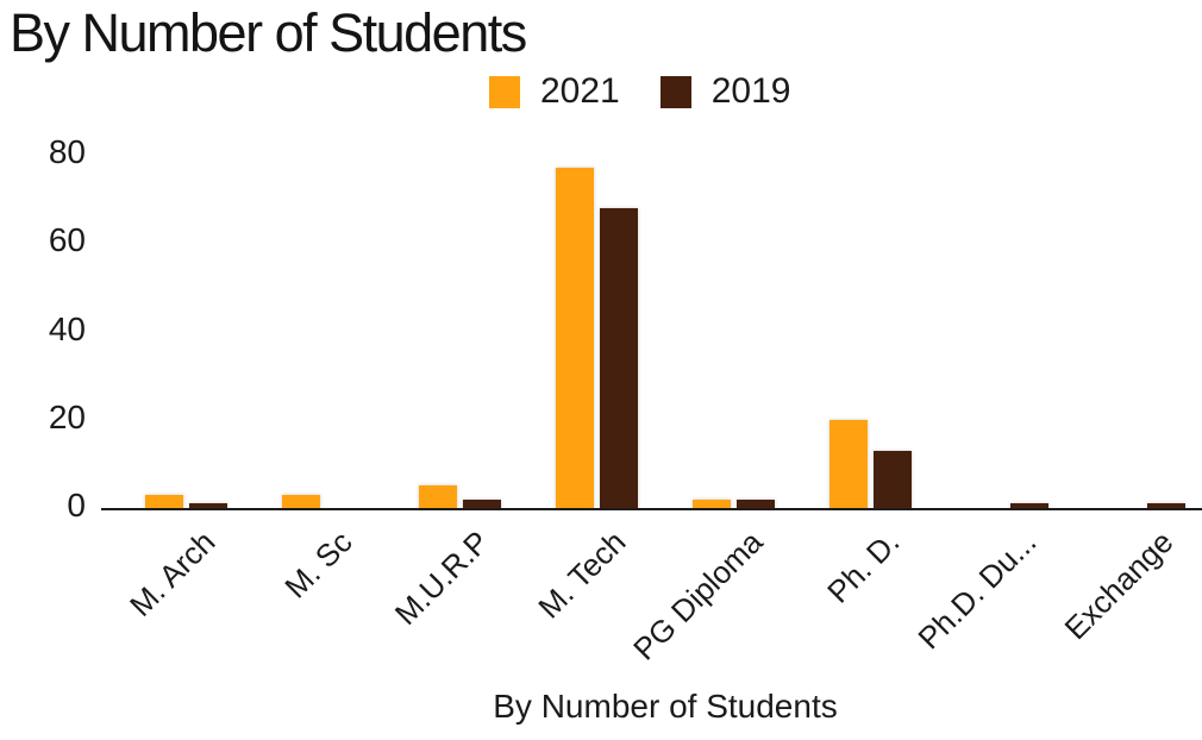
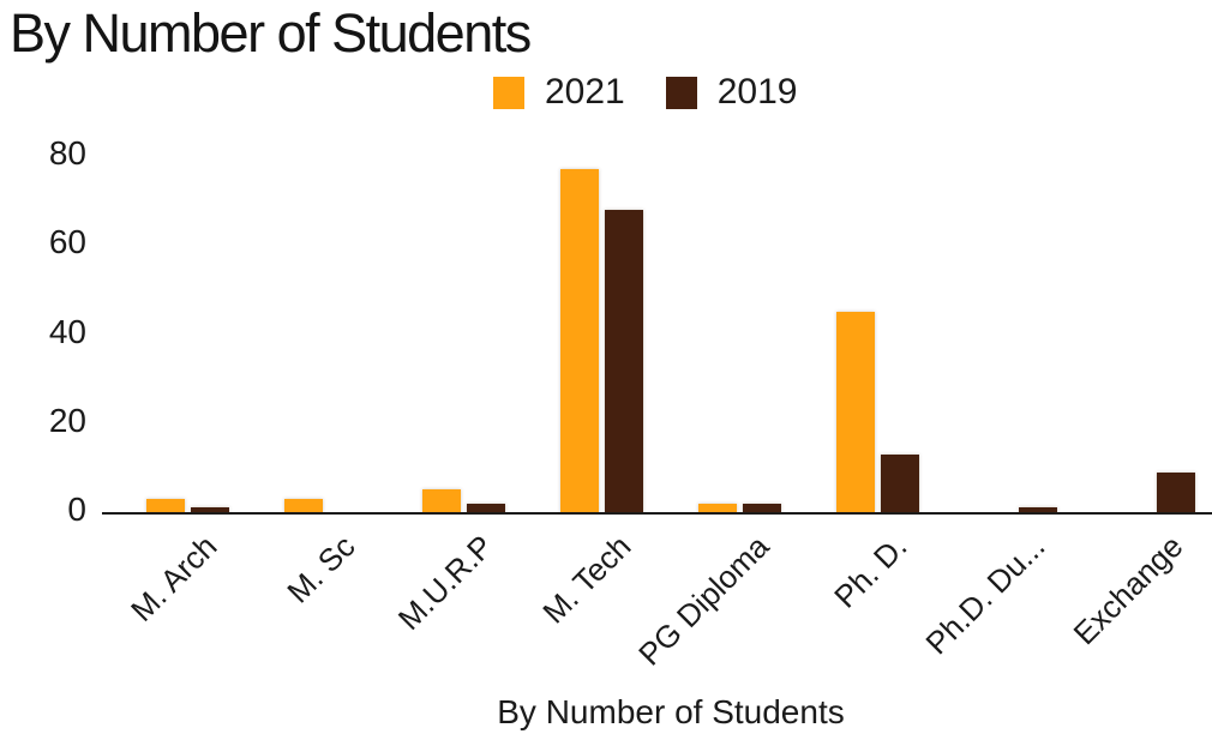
2021/Ph. D.: 20 -> 45
2019/Exchange: 1 -> 9
